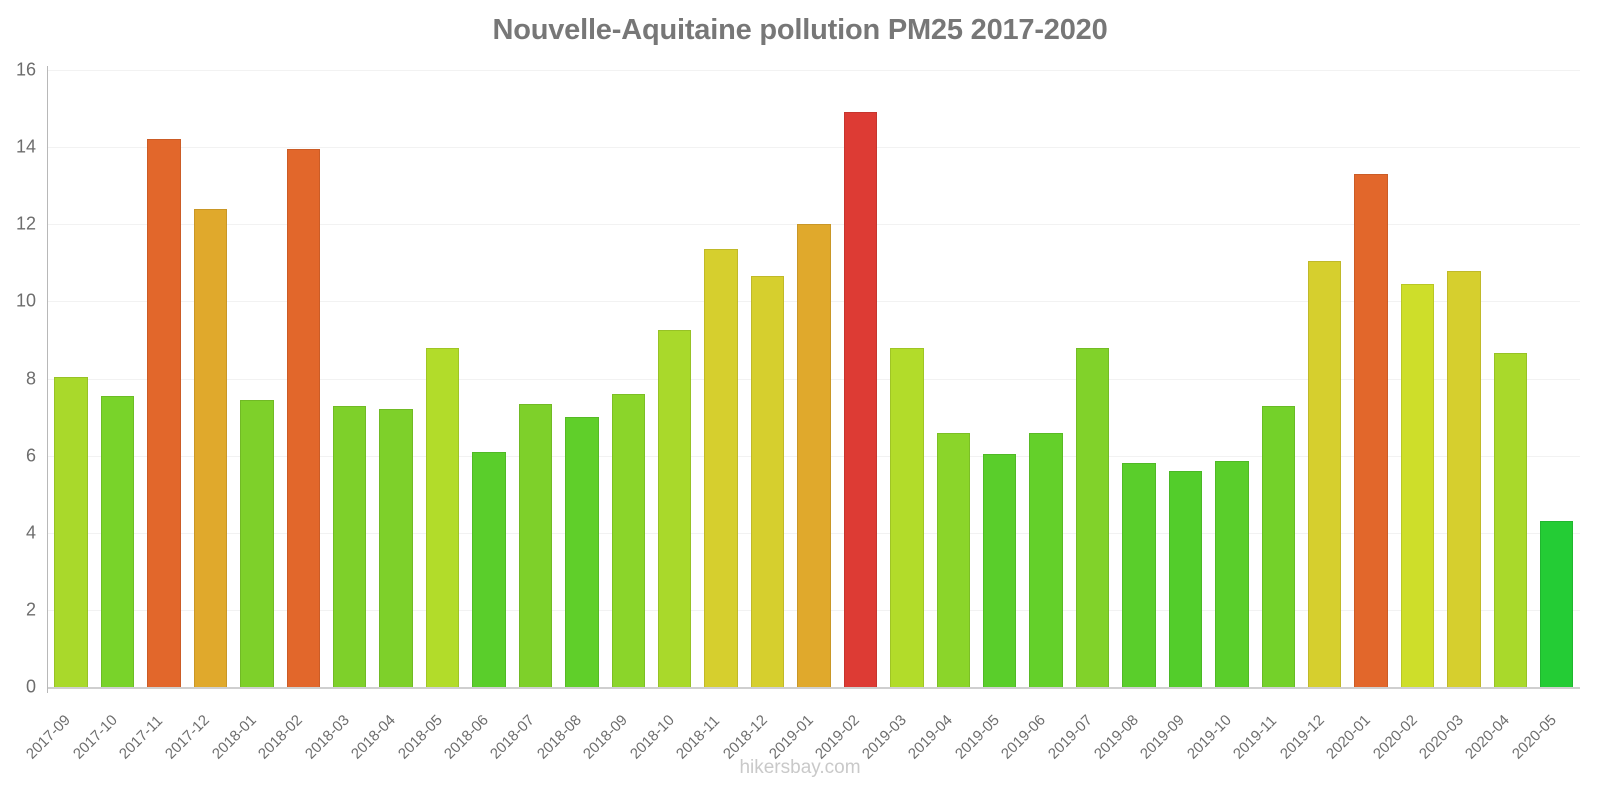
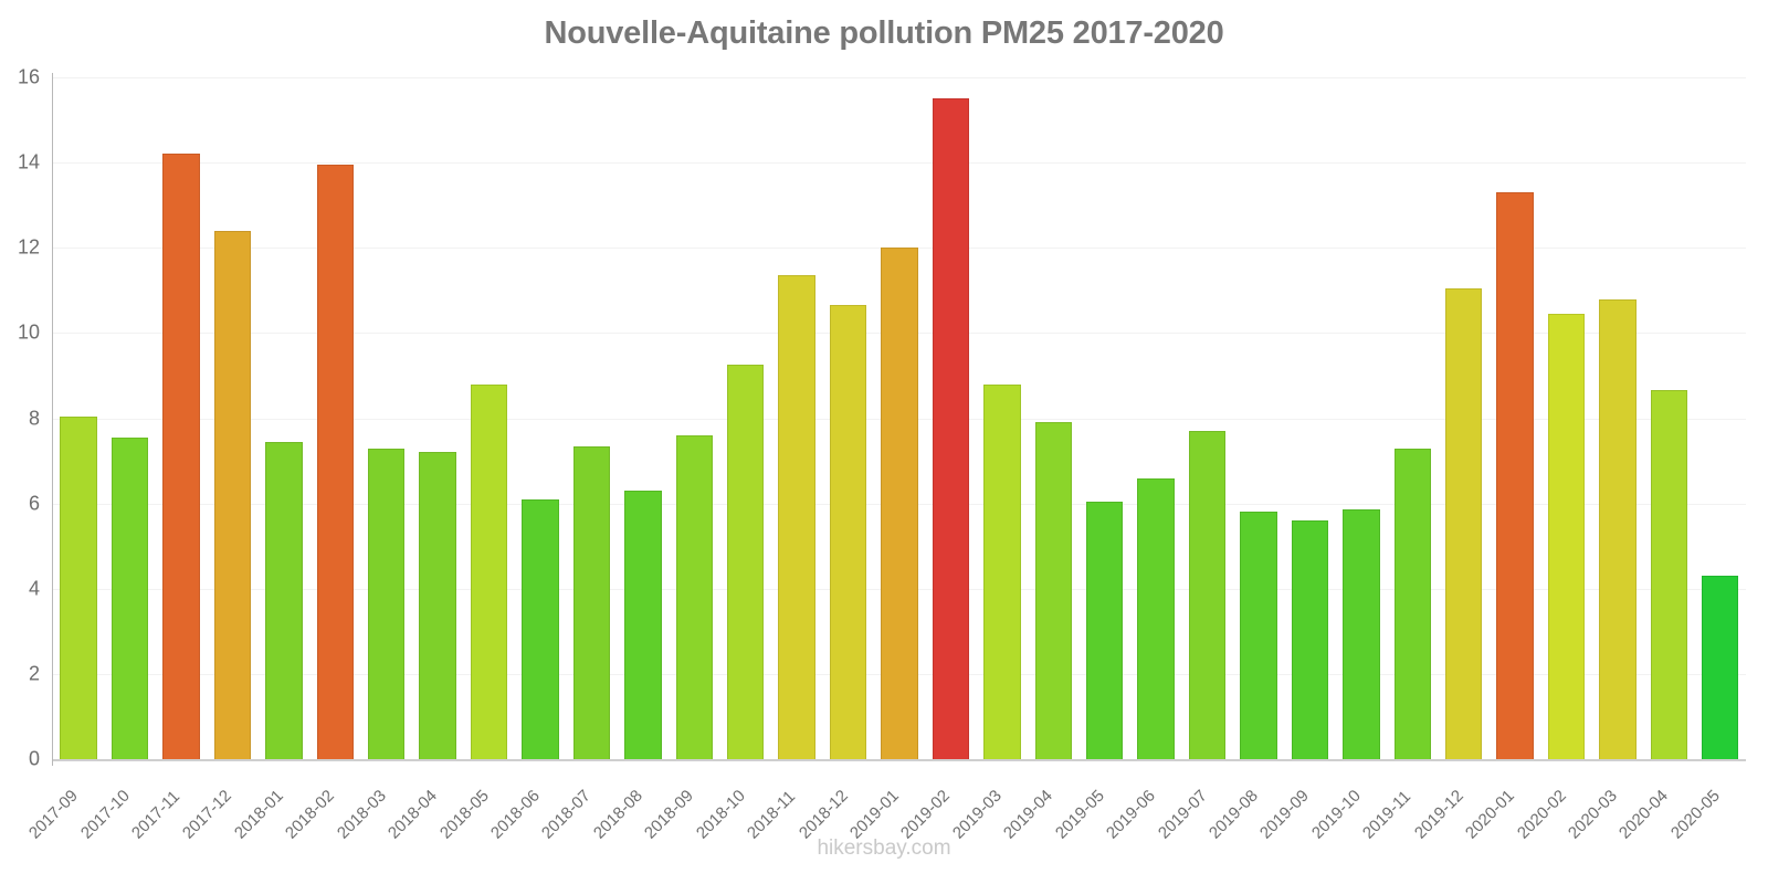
2018-08: 7.0 -> 6.3
2019-02: 14.9 -> 15.5
2019-04: 6.6 -> 7.9
2019-07: 8.8 -> 7.7
